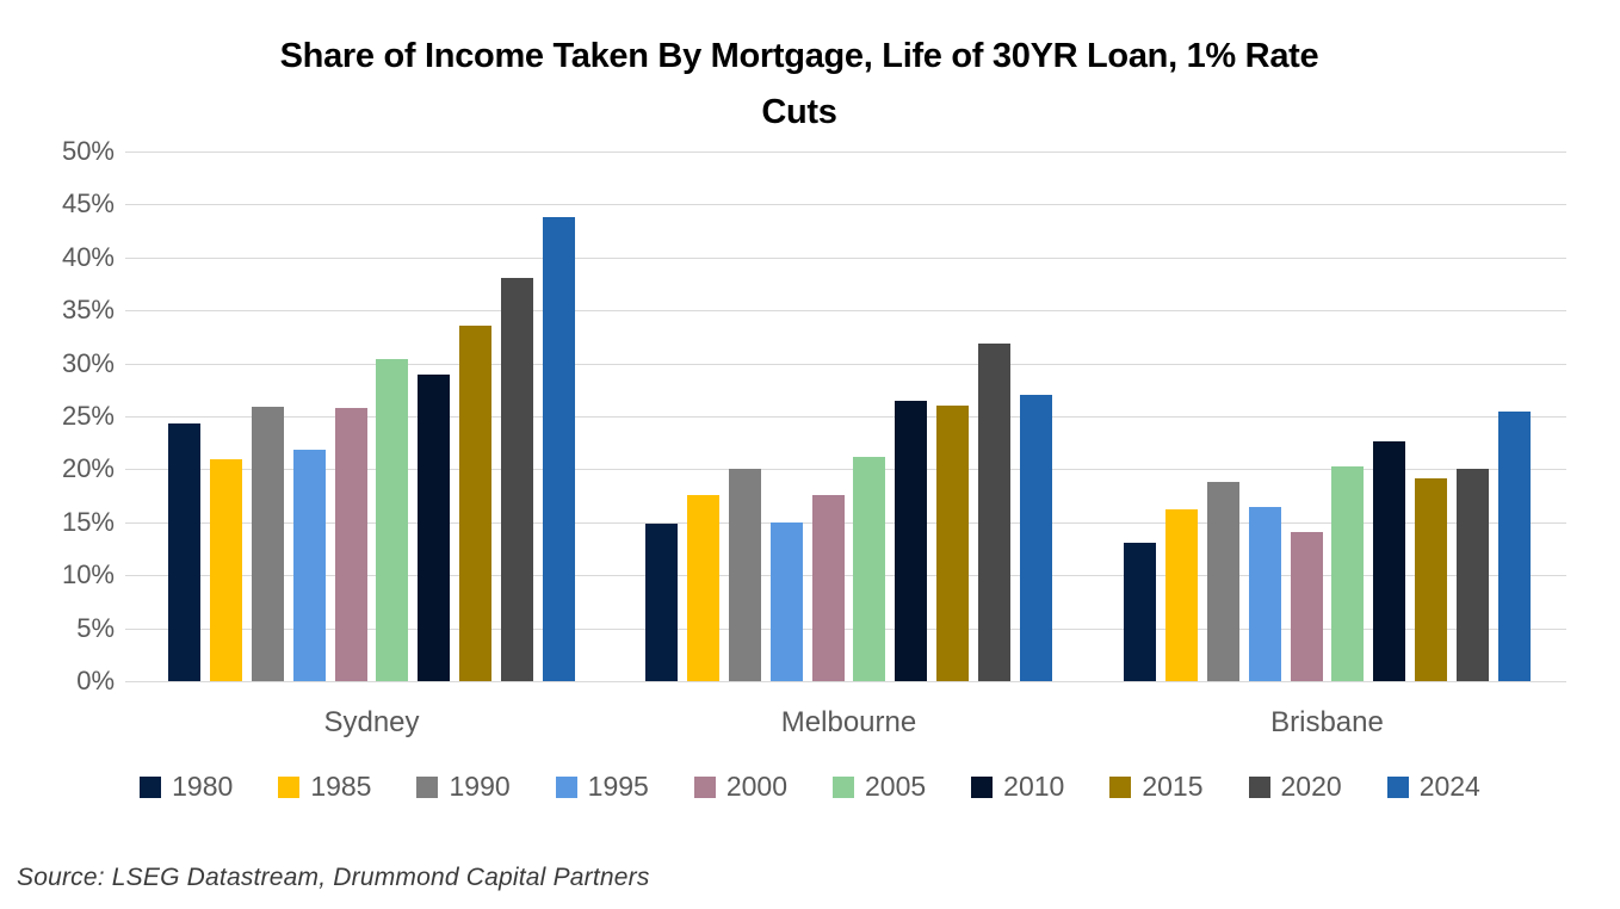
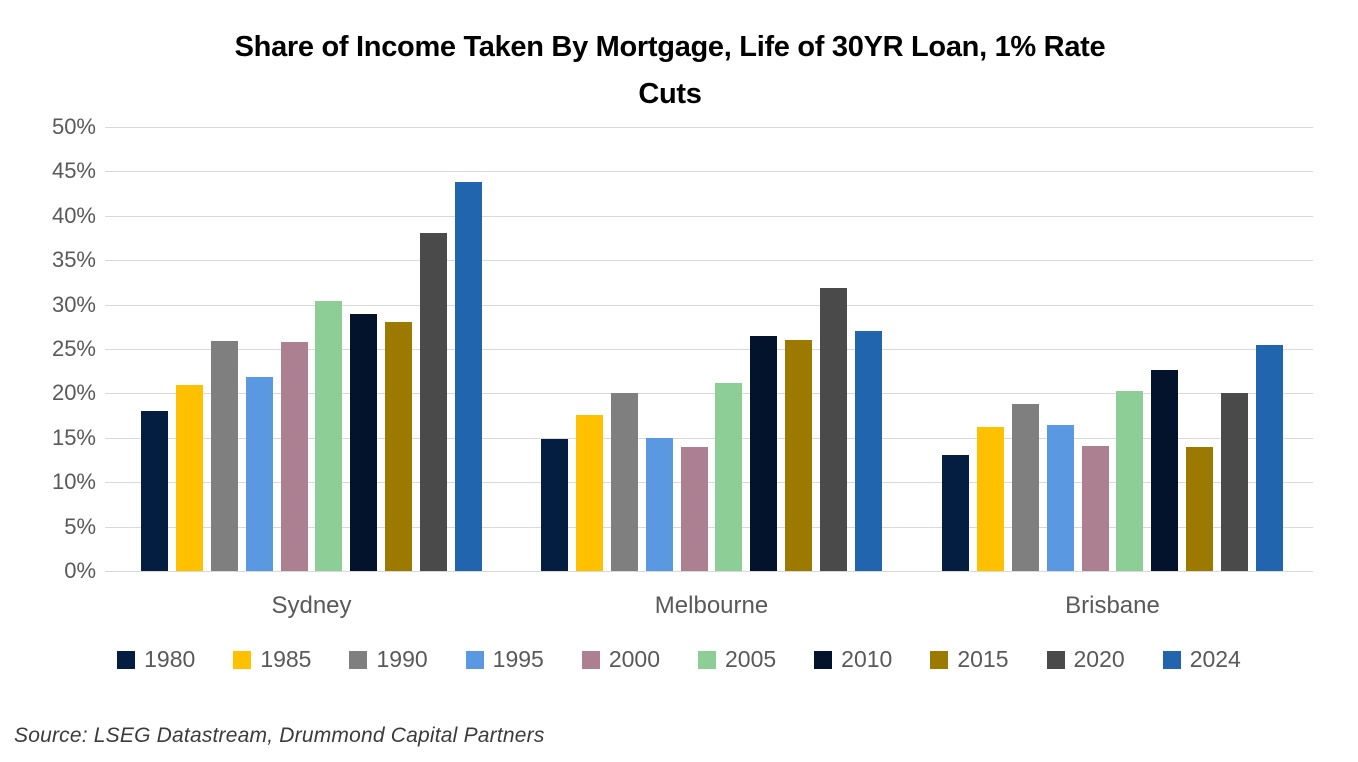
1980/Sydney: 24% -> 18%
2015/Sydney: 34% -> 28%
2000/Melbourne: 18% -> 14%
2015/Brisbane: 19% -> 14%
